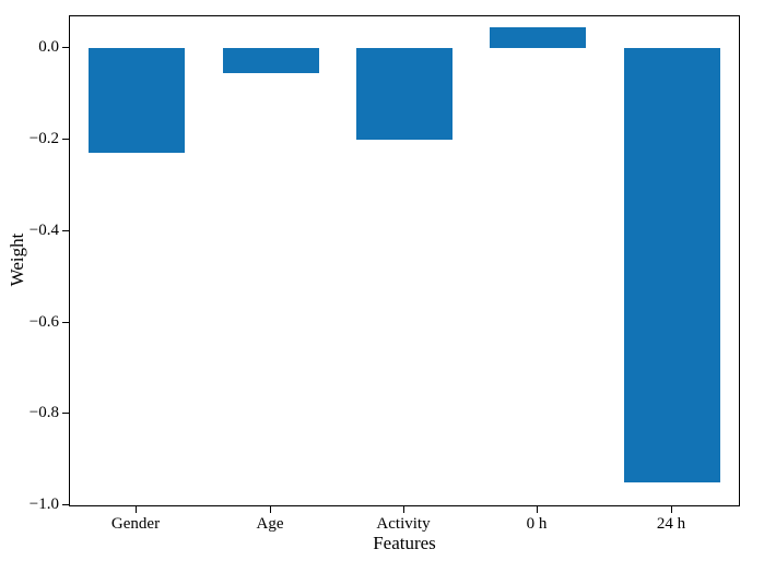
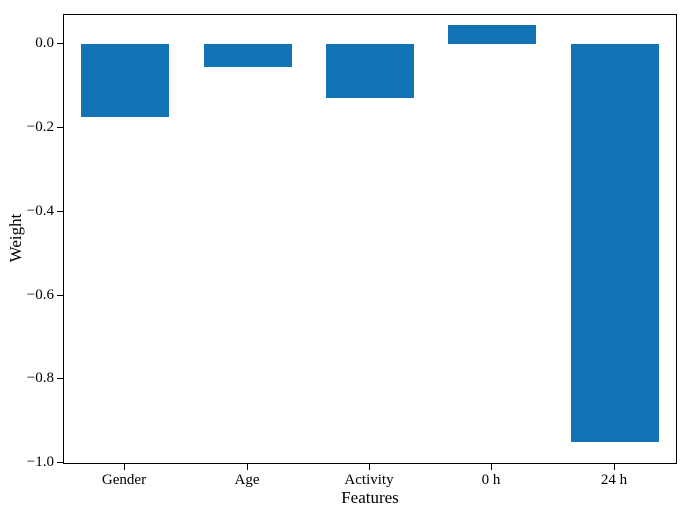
Gender: -0.23 -> -0.17
Activity: -0.20 -> -0.13
